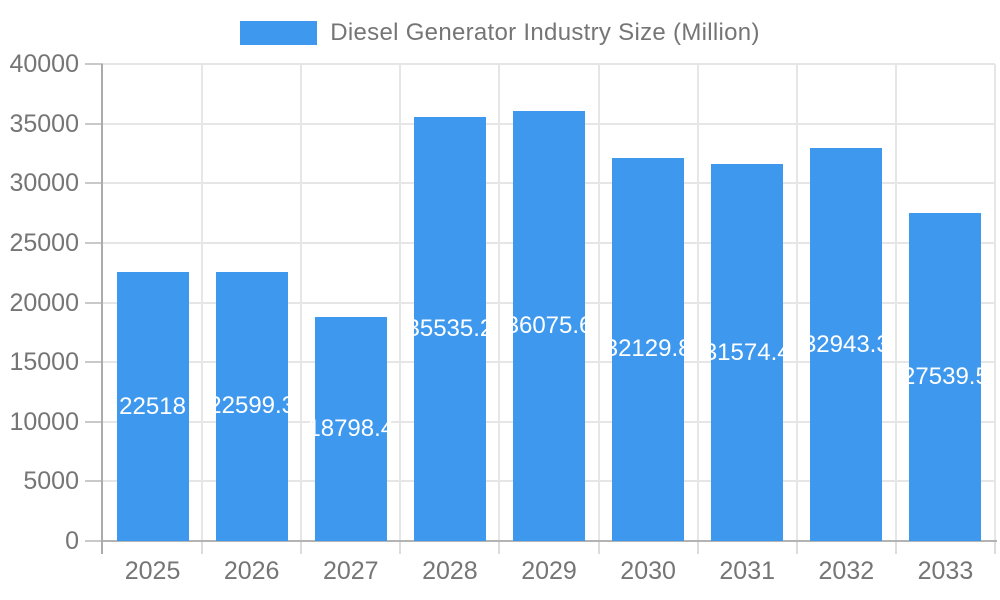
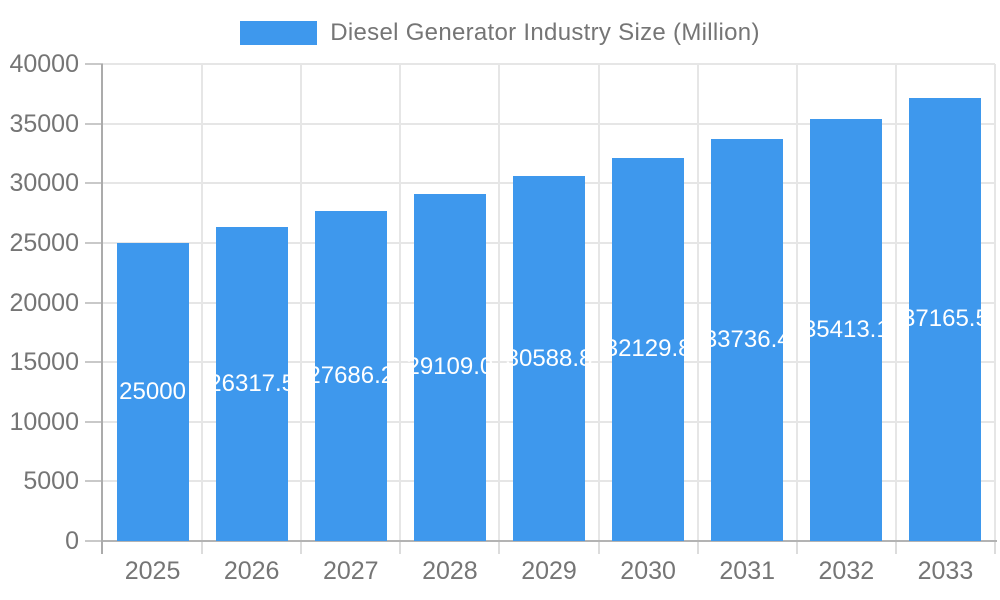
2025: 22518 -> 25000
2026: 22599.3 -> 26317.5
2027: 18798.4 -> 27686.2
2028: 35535.2 -> 29109.0
2029: 36075.6 -> 30588.8
2031: 31574.4 -> 33736.4
2032: 32943.3 -> 35413.1
2033: 27539.5 -> 37165.5
